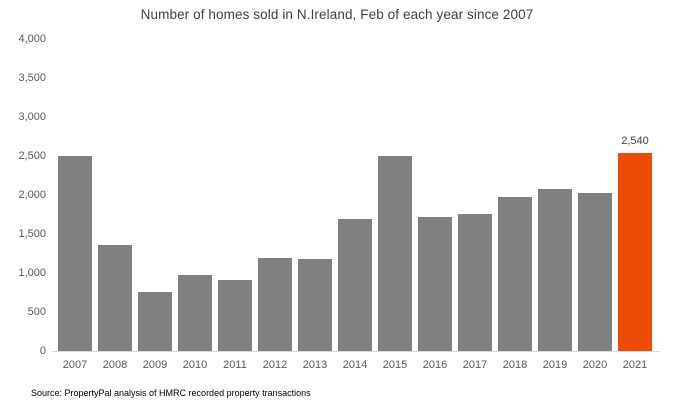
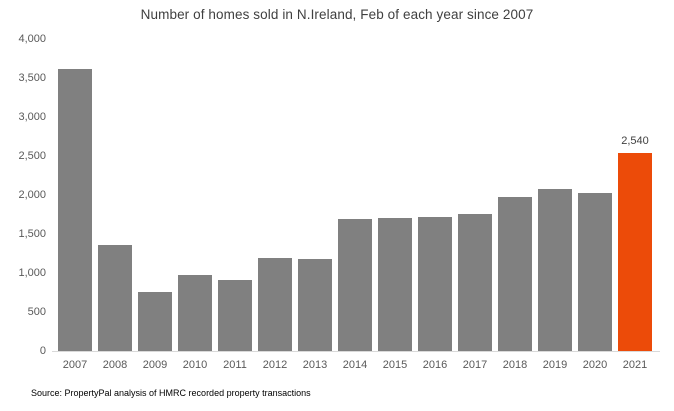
2007: 2500 -> 3600
2015: 2500 -> 1700
